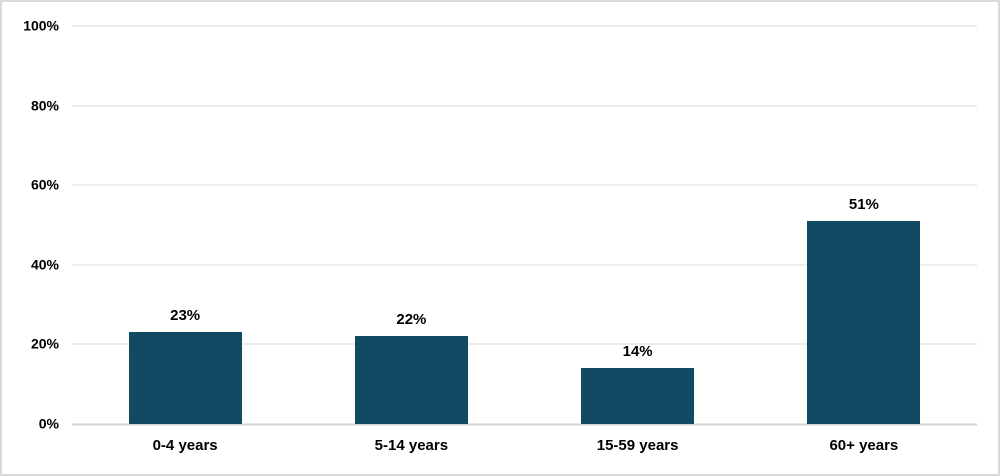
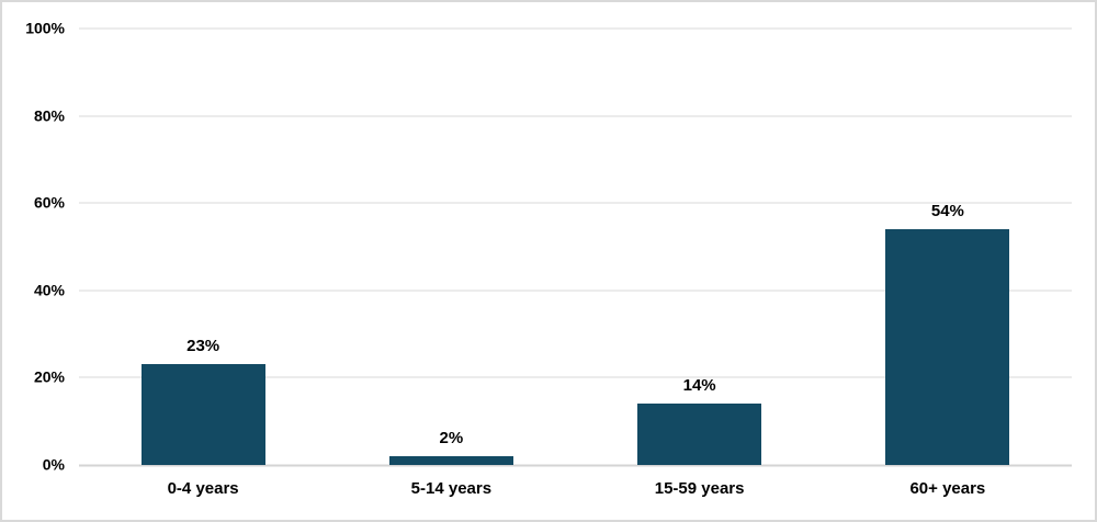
5-14 years: 22% -> 2%
60+ years: 51% -> 54%
